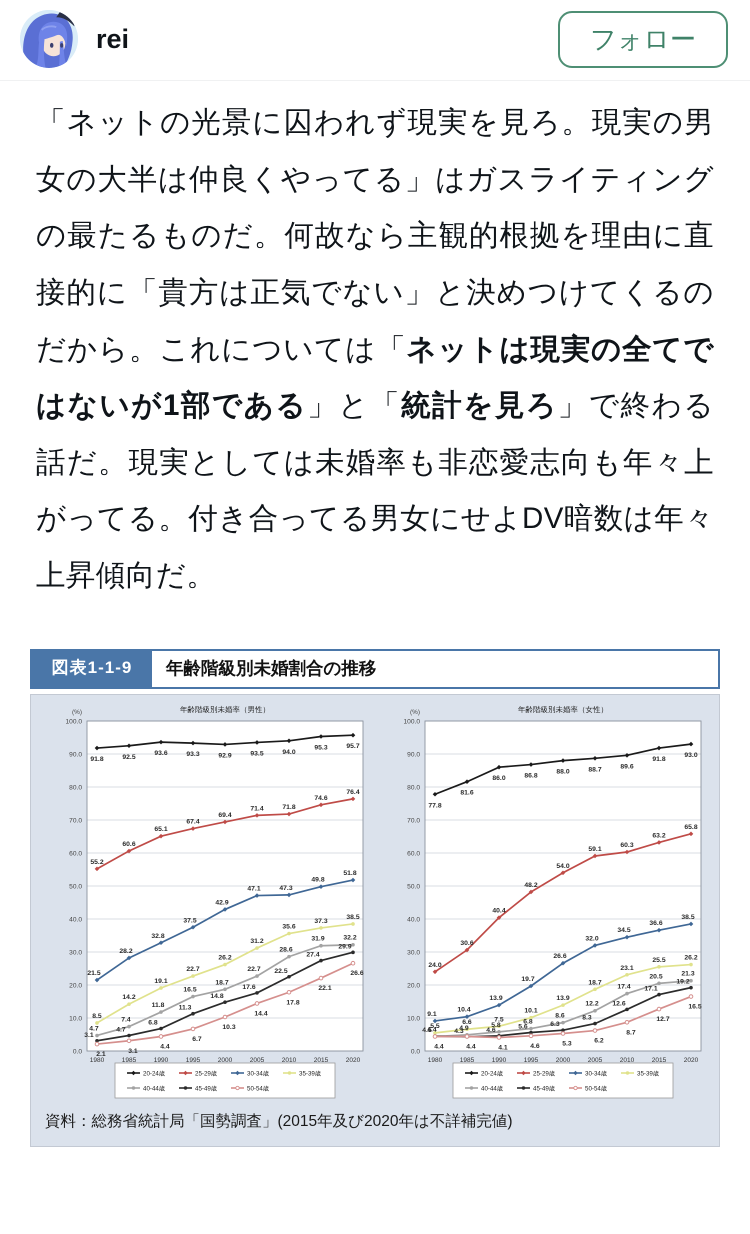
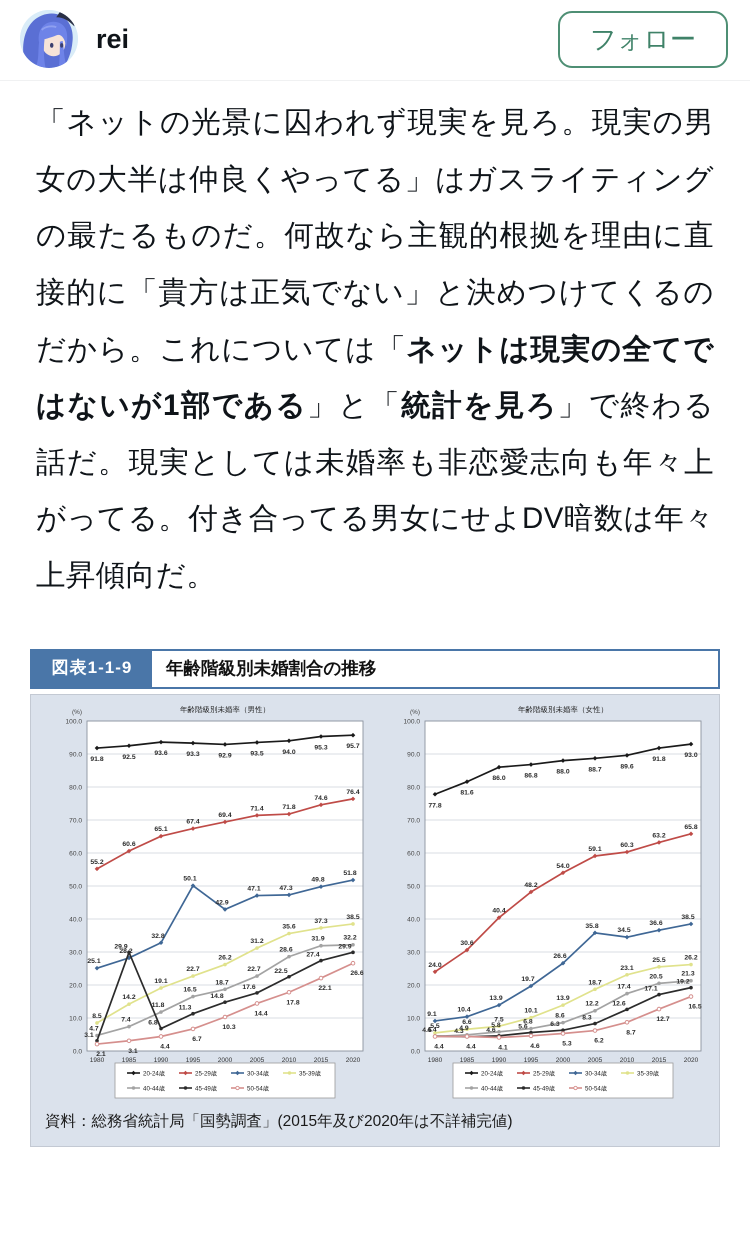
年齢階級別未婚率（男性）/30-34歳/1980: 21.5 -> 25.1
年齢階級別未婚率（男性）/45-49歳/1985: 4.7 -> 29.9
年齢階級別未婚率（男性）/30-34歳/1995: 37.5 -> 50.1
年齢階級別未婚率（女性）/30-34歳/2005: 32.0 -> 35.8
